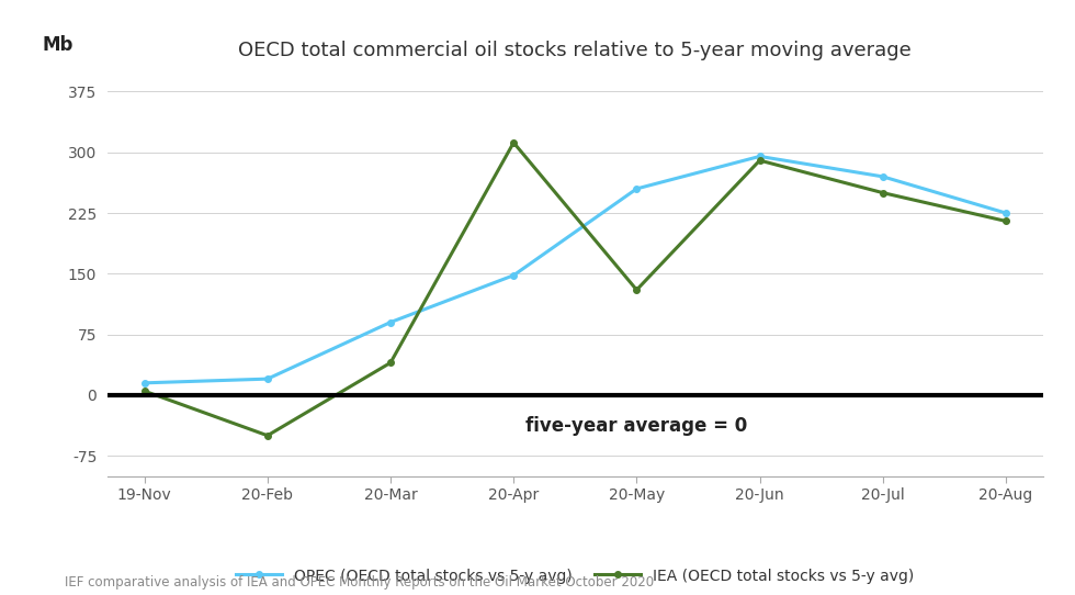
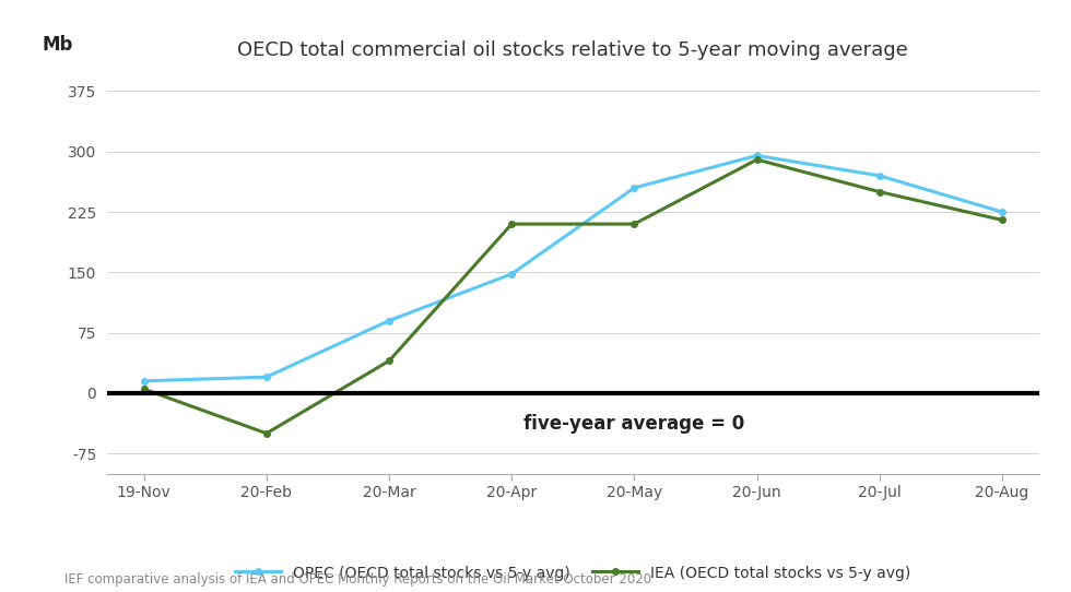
IEA (OECD total stocks vs 5-y avg)/20-Apr: 312 -> 210
IEA (OECD total stocks vs 5-y avg)/20-May: 130 -> 210
